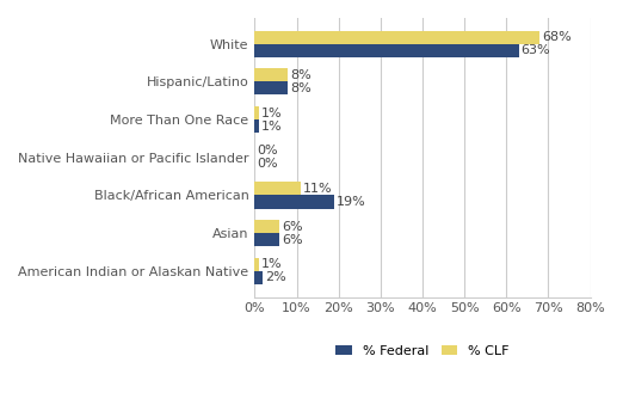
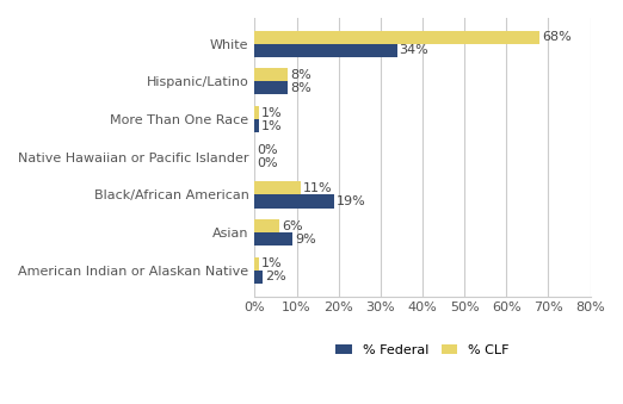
% Federal/White: 63% -> 34%
% Federal/Asian: 6% -> 9%
